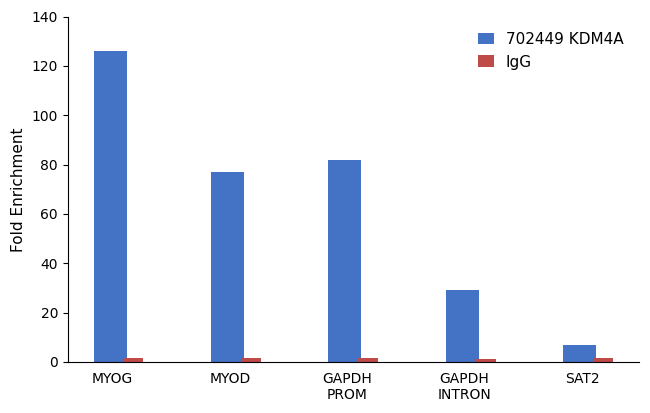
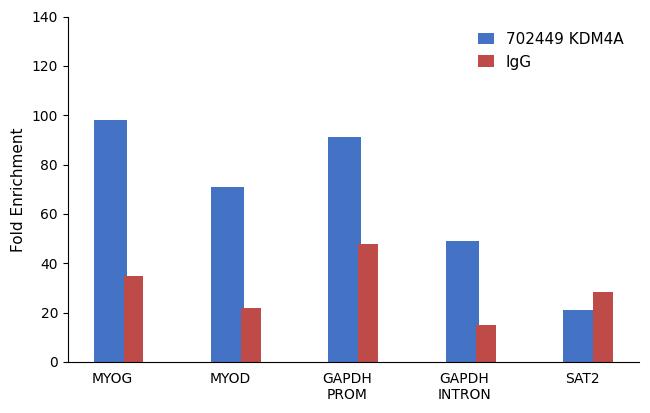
702449 KDM4A/MYOG: 126 -> 98
IgG/MYOG: 1.5 -> 35.0
702449 KDM4A/MYOD: 77 -> 71
IgG/MYOD: 1.8 -> 22.0
702449 KDM4A/GAPDH PROM: 82 -> 91
IgG/GAPDH PROM: 1.8 -> 48.0
702449 KDM4A/GAPDH INTRON: 29 -> 49
IgG/GAPDH INTRON: 1.2 -> 15.0
702449 KDM4A/SAT2: 7 -> 21
IgG/SAT2: 1.5 -> 28.5
